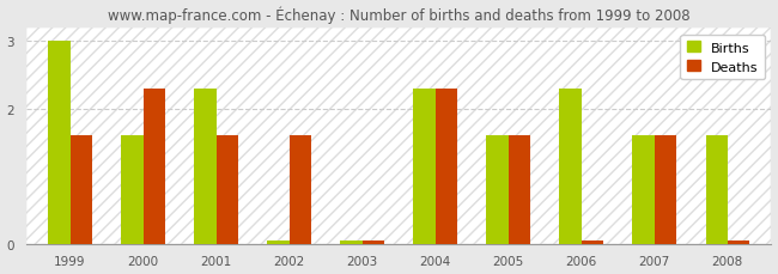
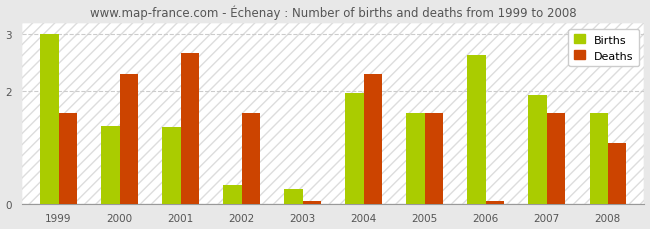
Births/2000: 1.60 -> 1.38
Births/2001: 2.30 -> 1.36
Deaths/2001: 1.60 -> 2.66
Births/2002: 0.05 -> 0.34
Births/2003: 0.05 -> 0.26
Births/2004: 2.30 -> 1.96
Births/2006: 2.30 -> 2.64
Births/2007: 1.60 -> 1.92
Deaths/2008: 0.05 -> 1.08
